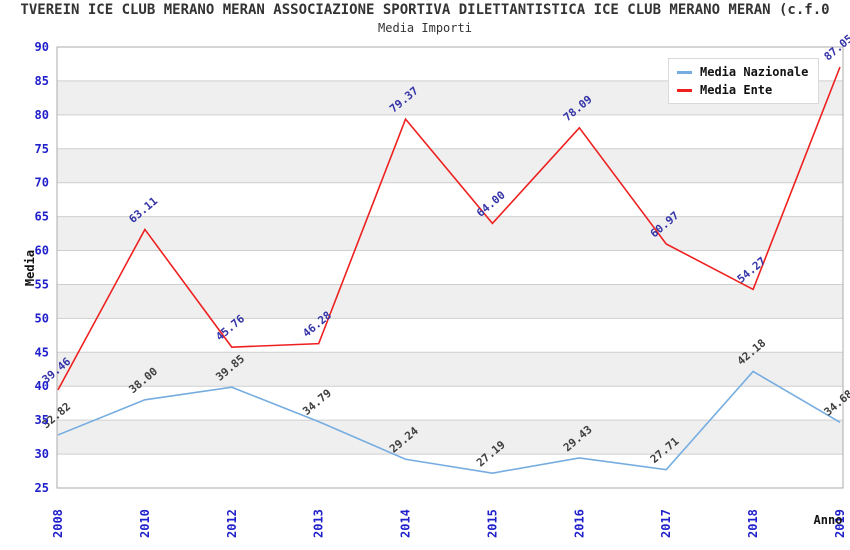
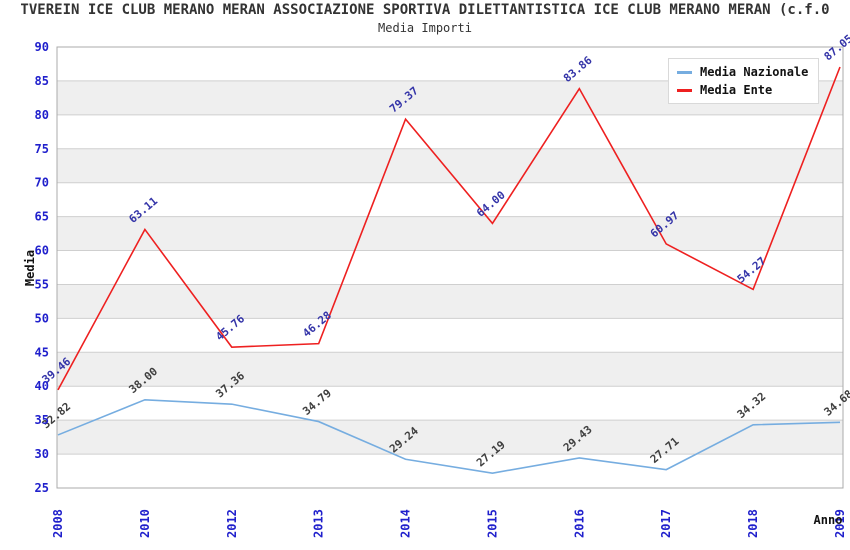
Media Nazionale/2012: 39.85 -> 37.36
Media Ente/2016: 78.09 -> 83.86
Media Nazionale/2018: 42.18 -> 34.32
